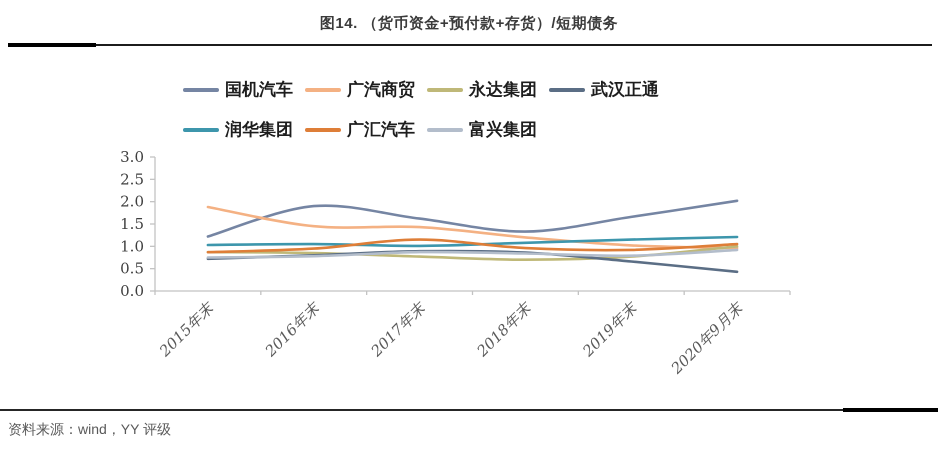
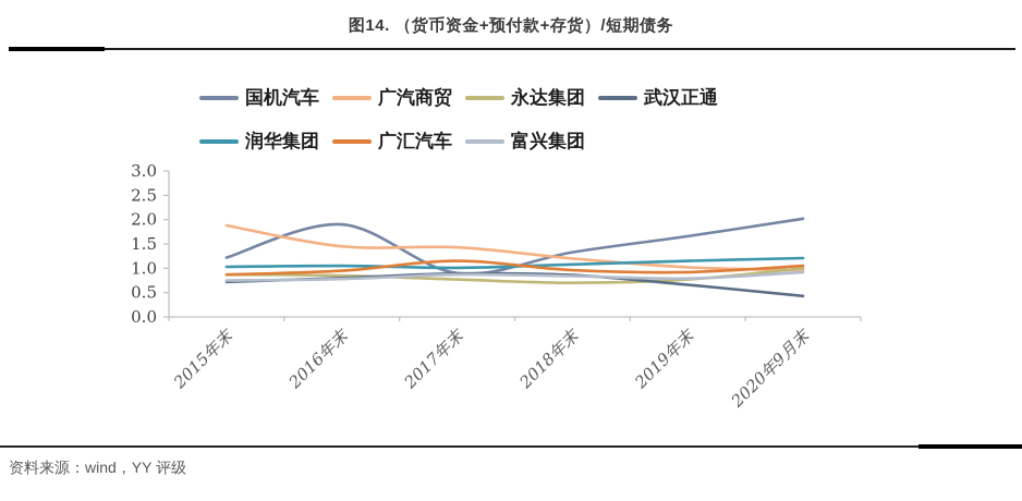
国机汽车/2017年末: 1.6 -> 0.9
